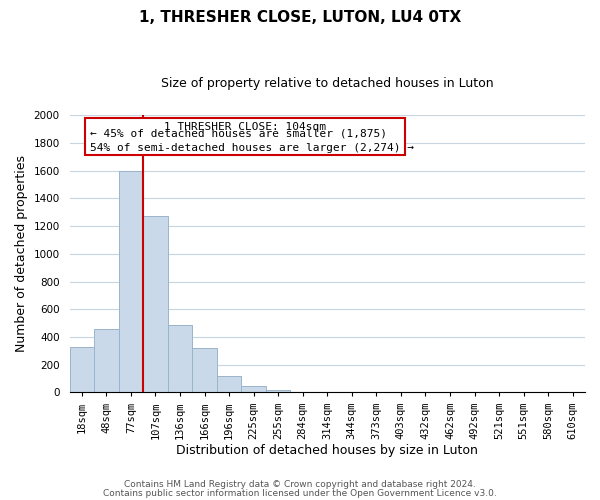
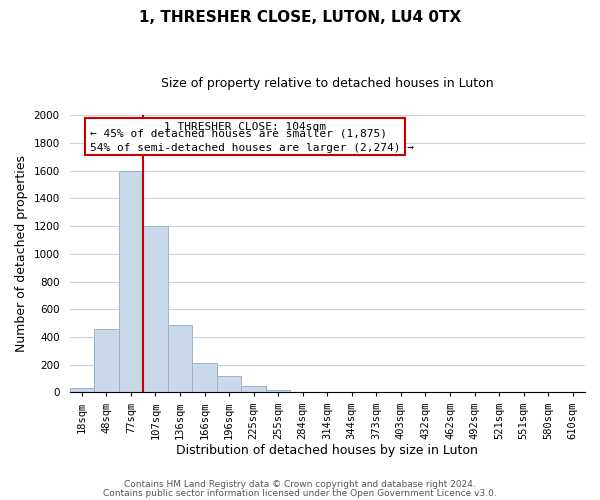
18sqm: 330 -> 40
107sqm: 1270 -> 1200
166sqm: 320 -> 210
